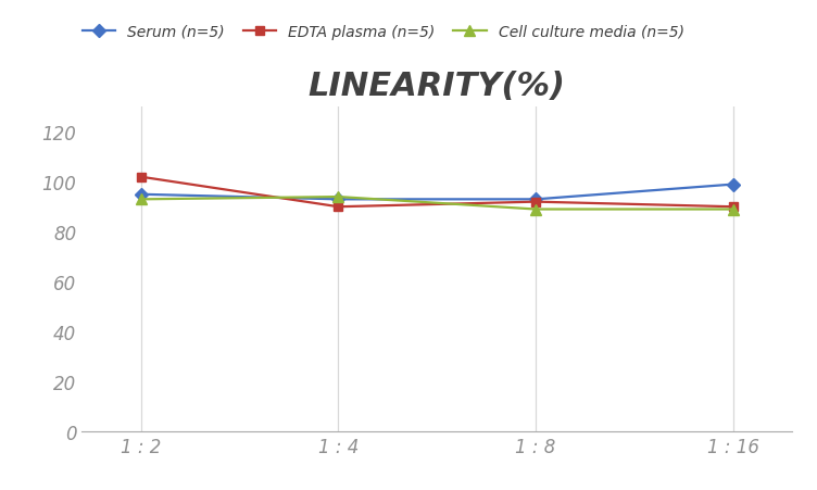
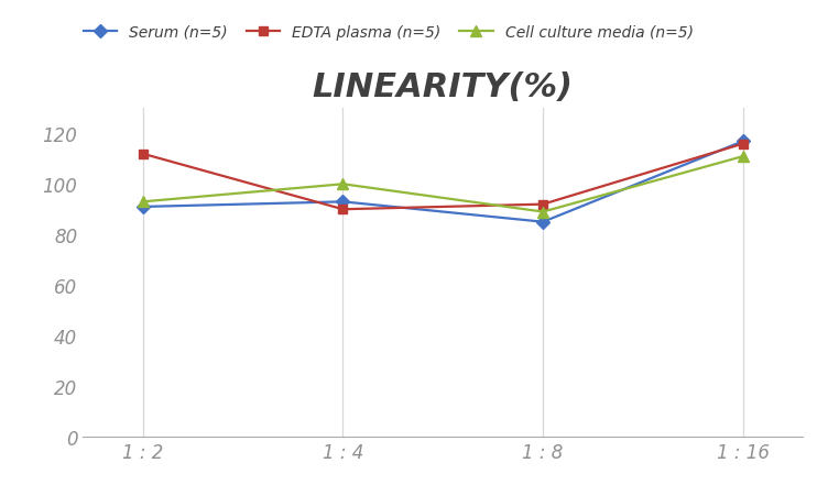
Serum (n=5)/1 : 2: 95 -> 91
EDTA plasma (n=5)/1 : 2: 102 -> 112
Cell culture media (n=5)/1 : 4: 94 -> 100
Serum (n=5)/1 : 8: 93 -> 85
Serum (n=5)/1 : 16: 99 -> 117
EDTA plasma (n=5)/1 : 16: 90 -> 116
Cell culture media (n=5)/1 : 16: 89 -> 111
